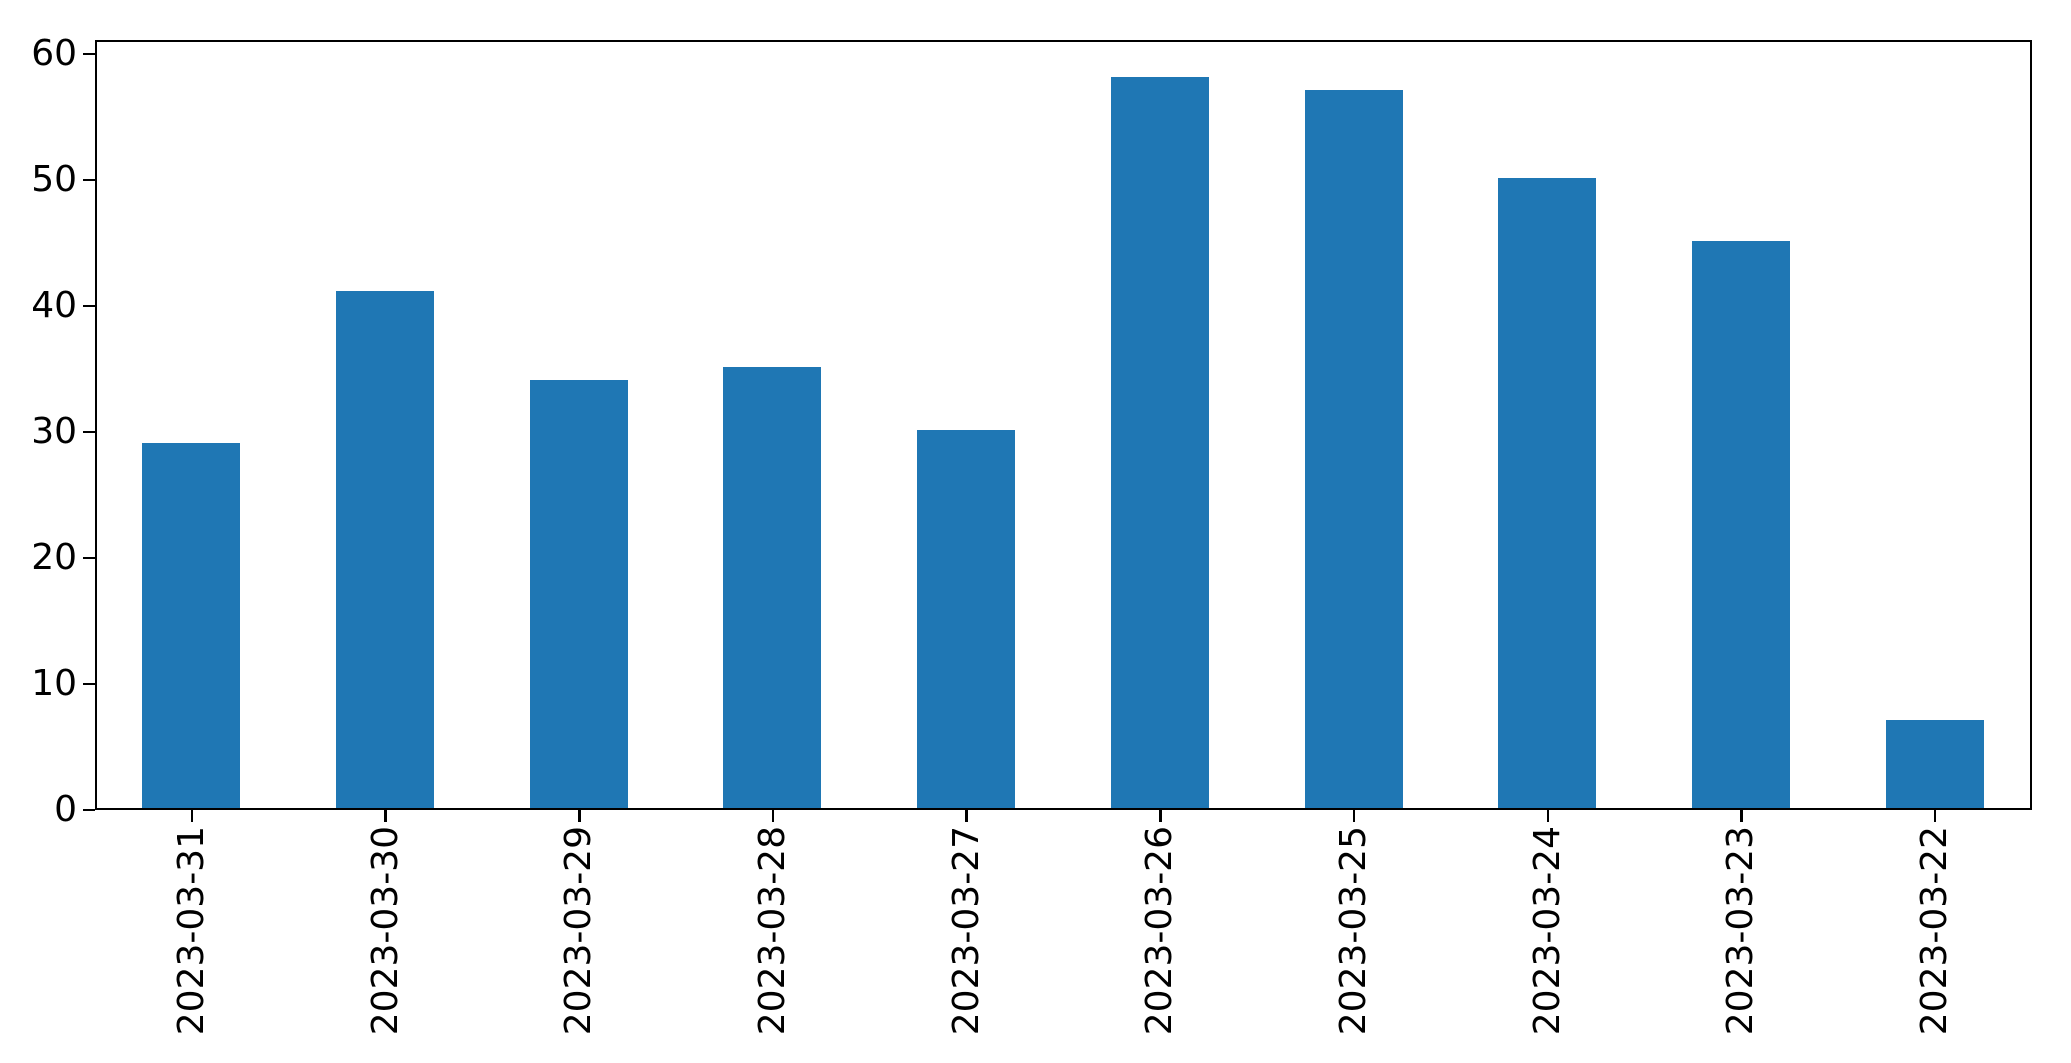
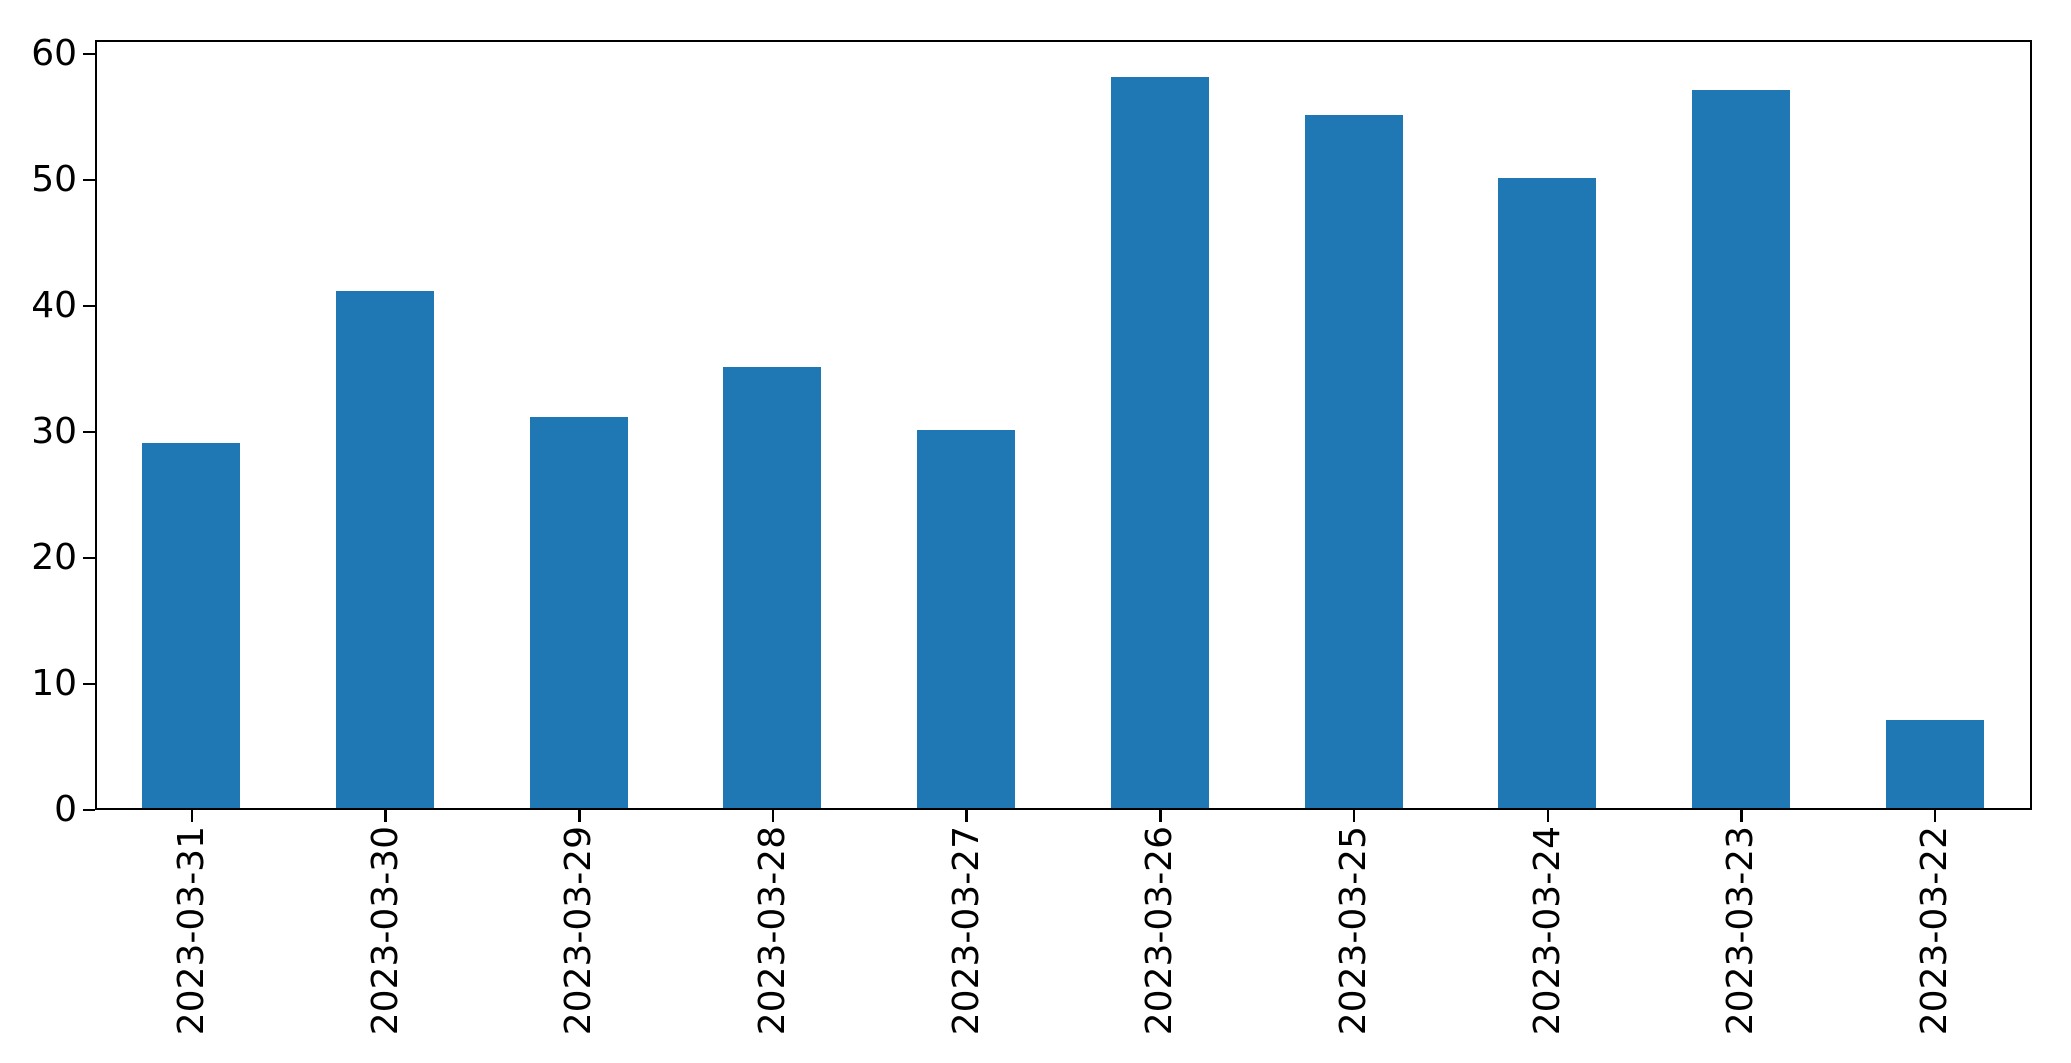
2023-03-29: 34 -> 31
2023-03-25: 57 -> 55
2023-03-23: 45 -> 57
